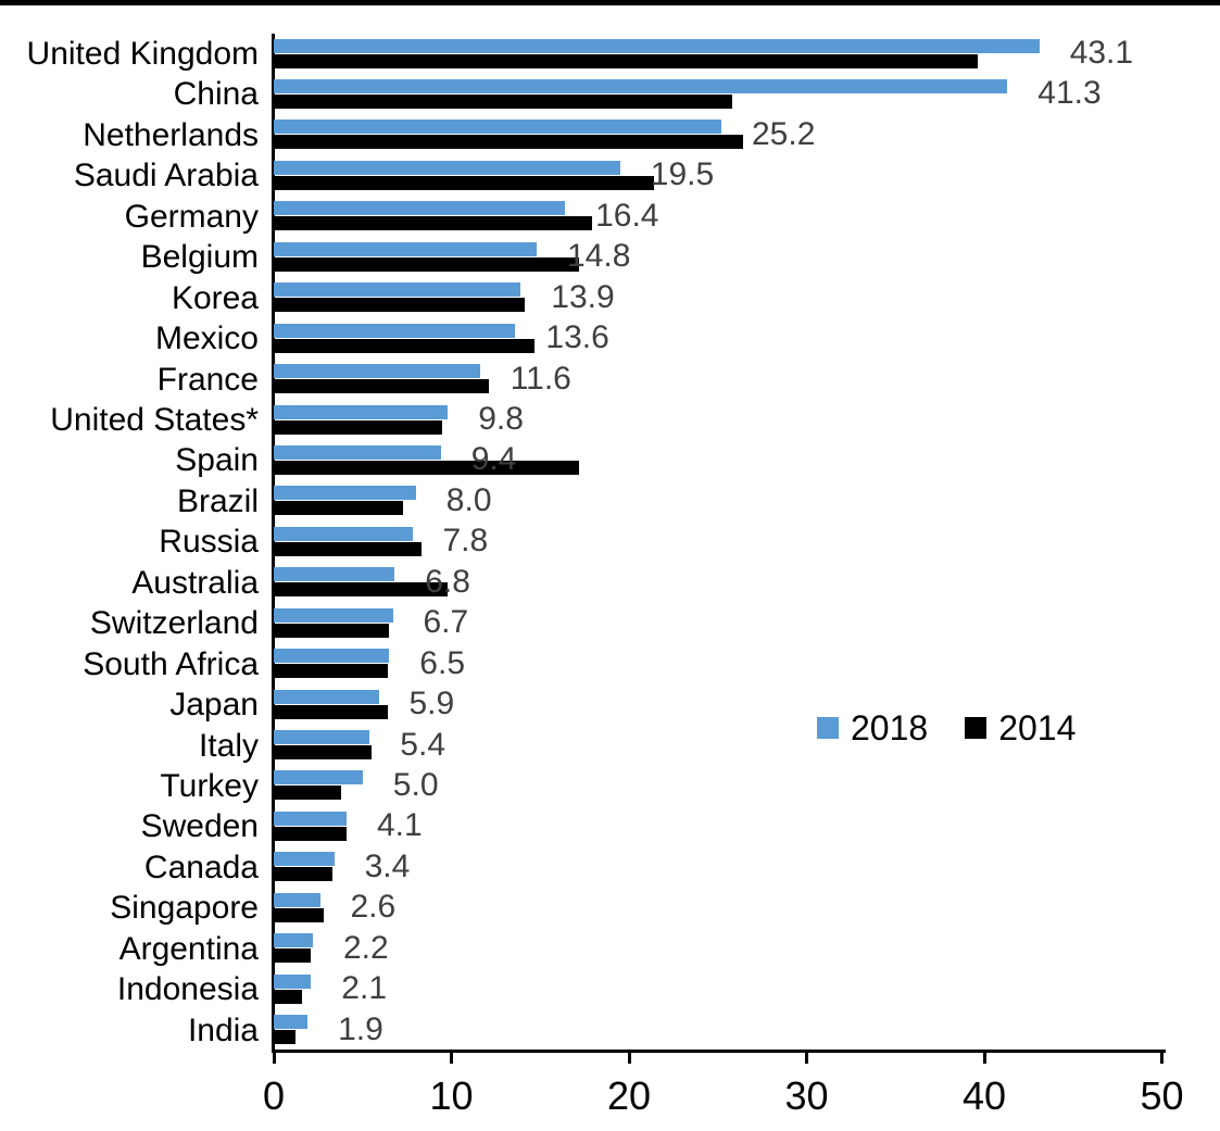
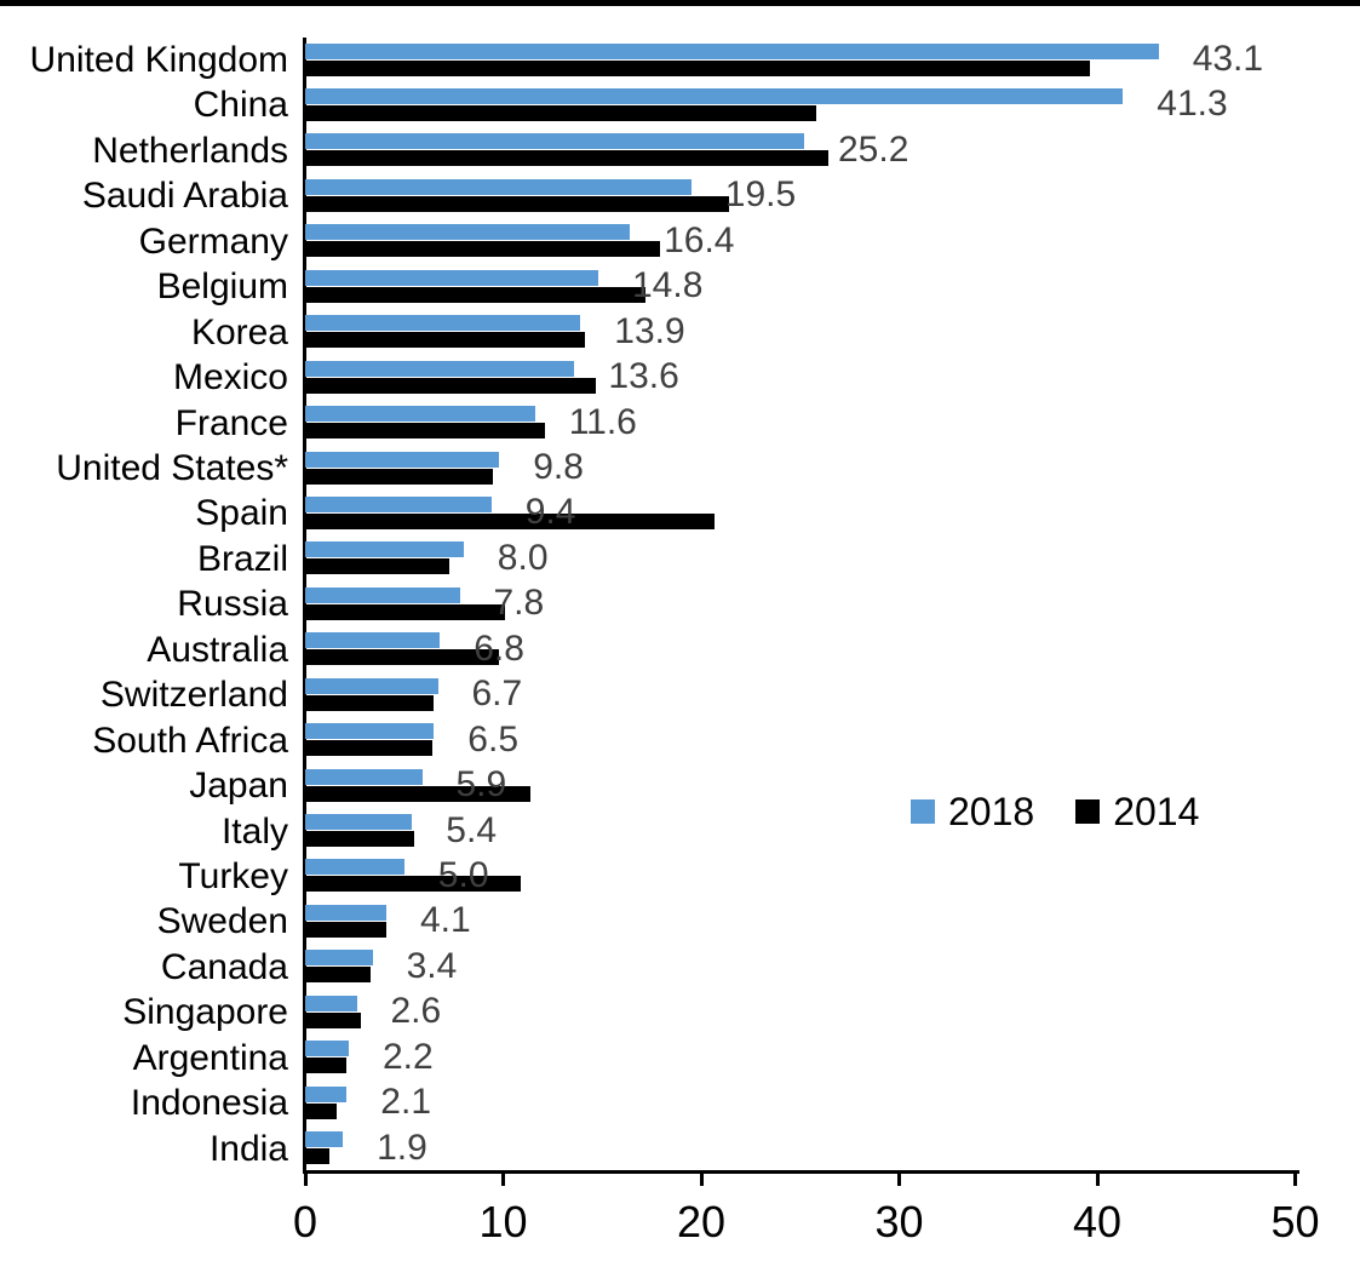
2014/Spain: 17.2 -> 20.7
2014/Russia: 8.3 -> 10.1
2014/Japan: 6.4 -> 11.4
2014/Turkey: 3.8 -> 10.9
